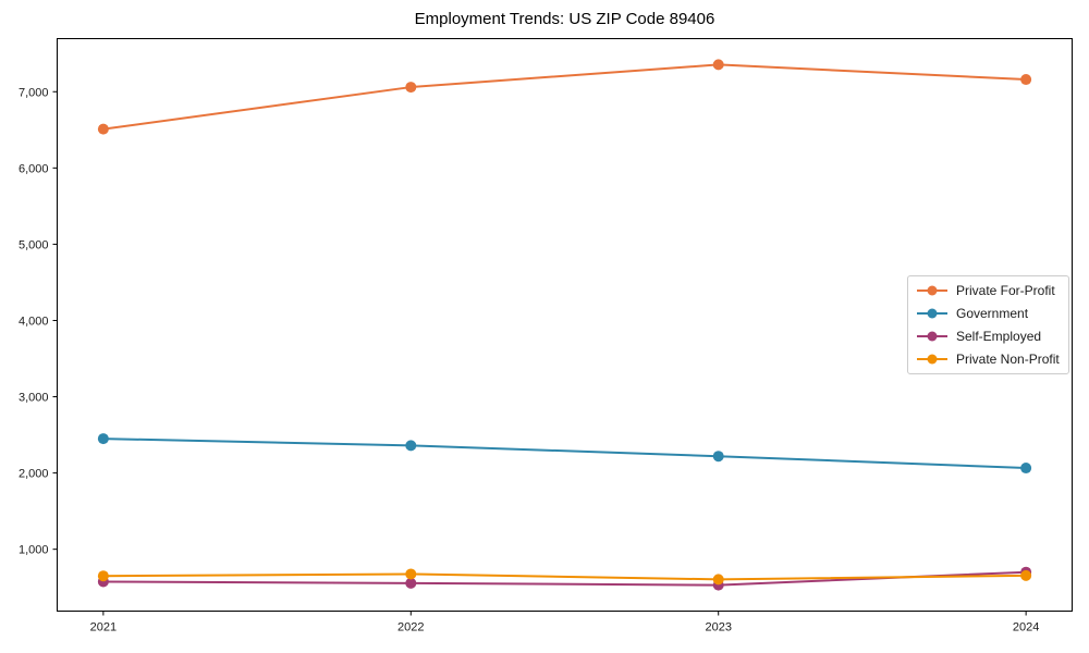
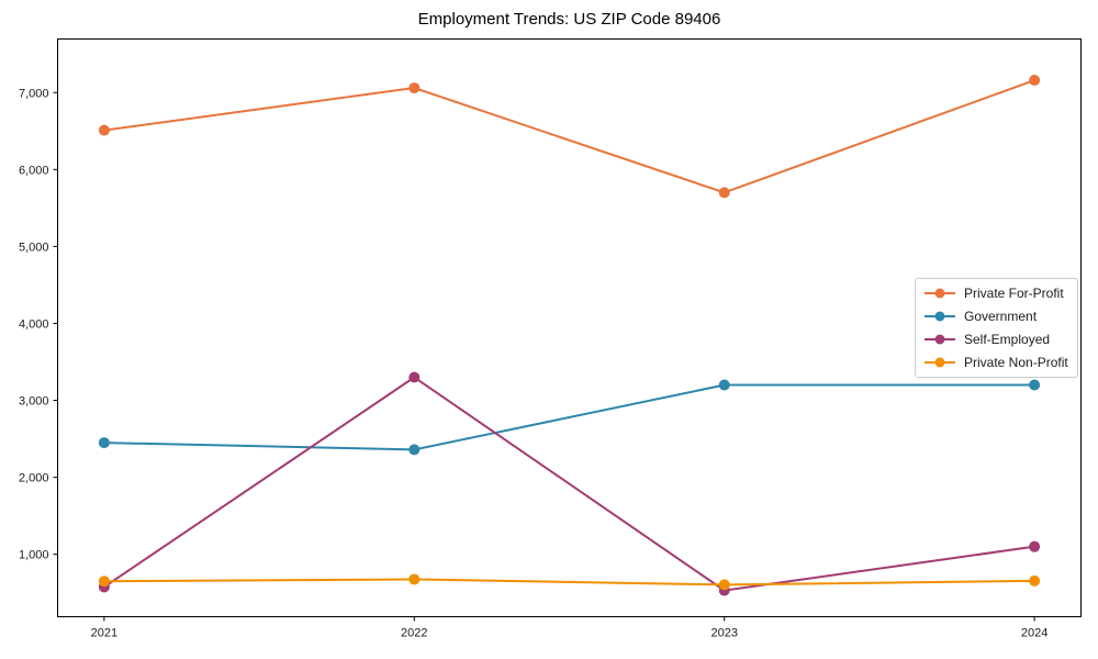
Self-Employed/2022: 600 -> 3300
Private For-Profit/2023: 7400 -> 5700
Government/2023: 2200 -> 3200
Government/2024: 2100 -> 3200
Self-Employed/2024: 700 -> 1100
